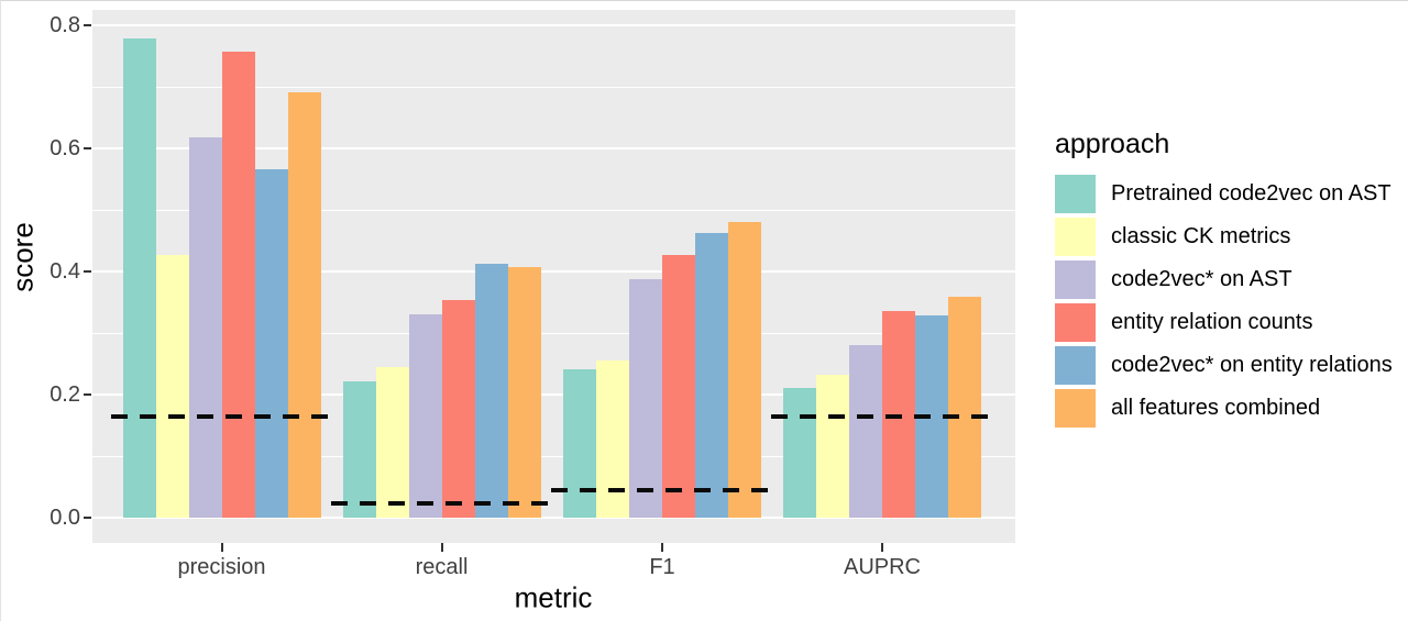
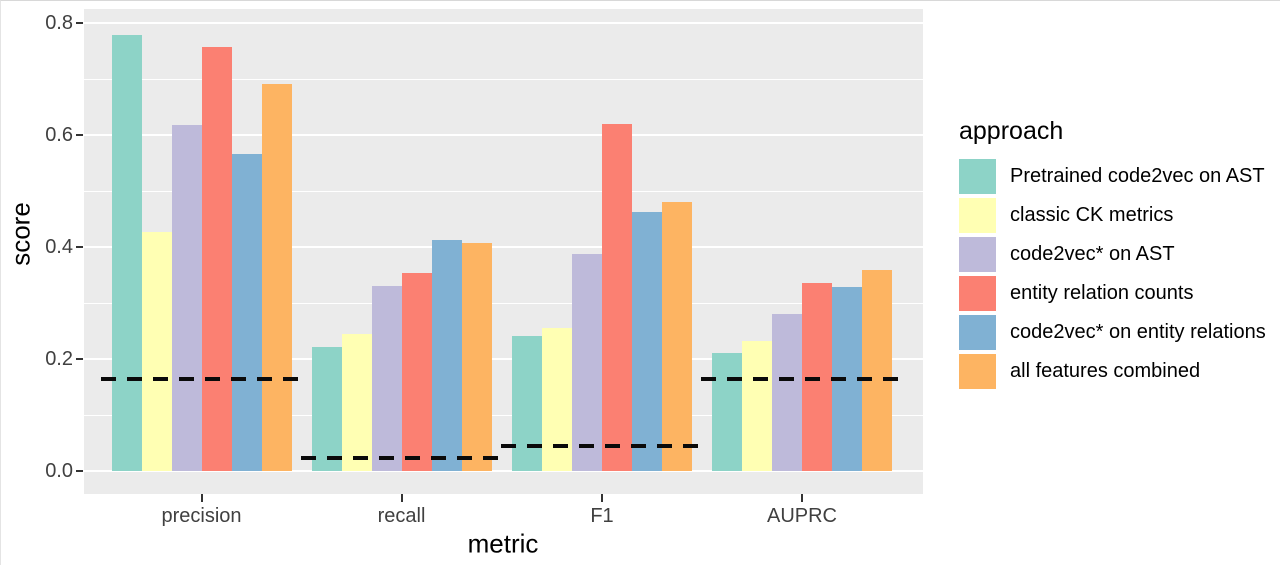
entity relation counts/F1: 0.43 -> 0.62
